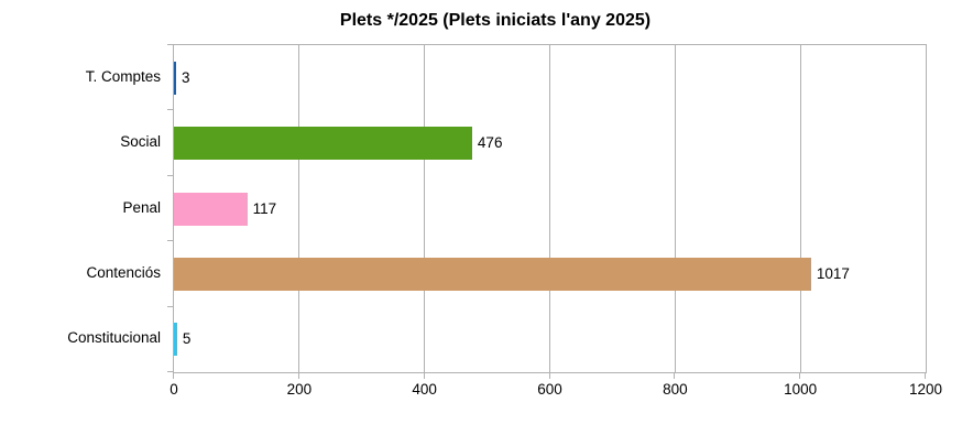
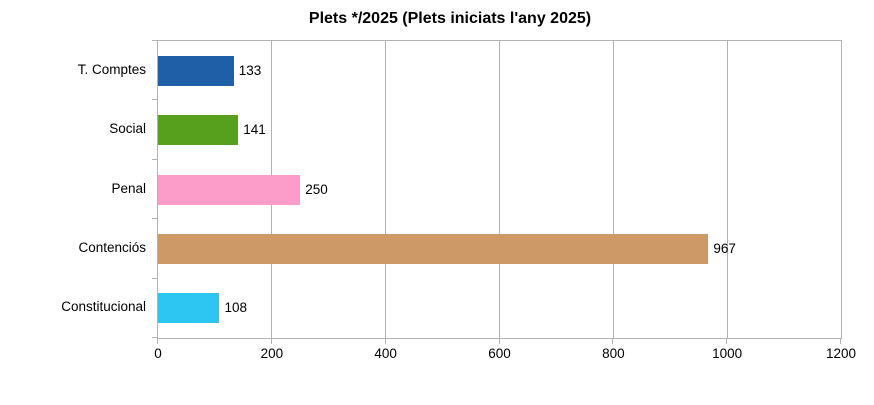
T. Comptes: 3 -> 133
Social: 476 -> 141
Penal: 117 -> 250
Contenciós: 1017 -> 967
Constitucional: 5 -> 108
